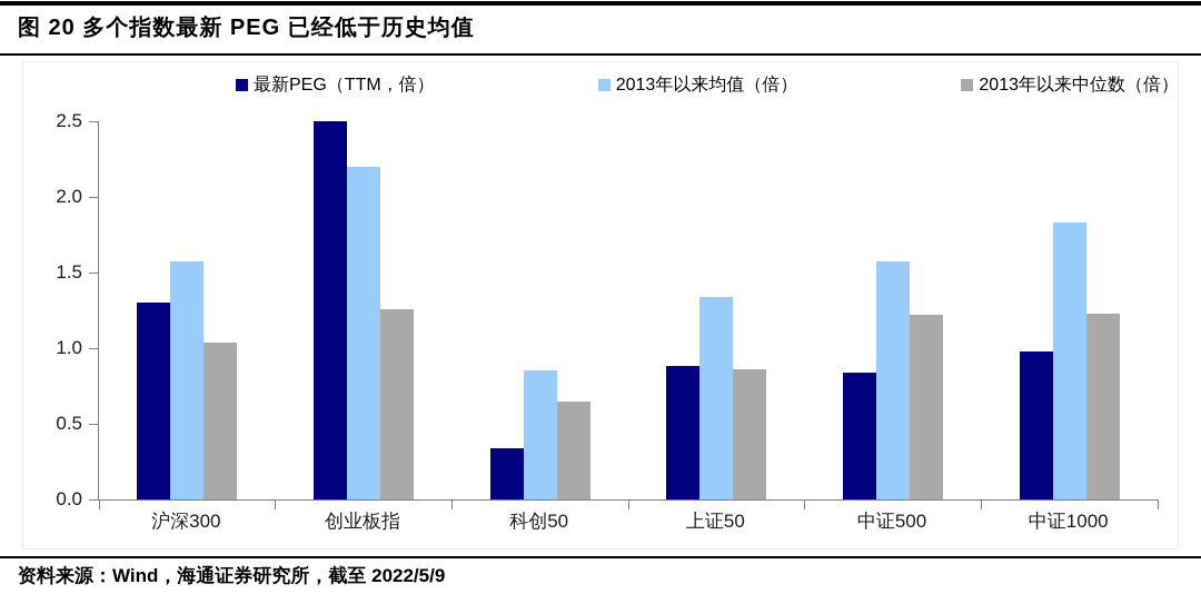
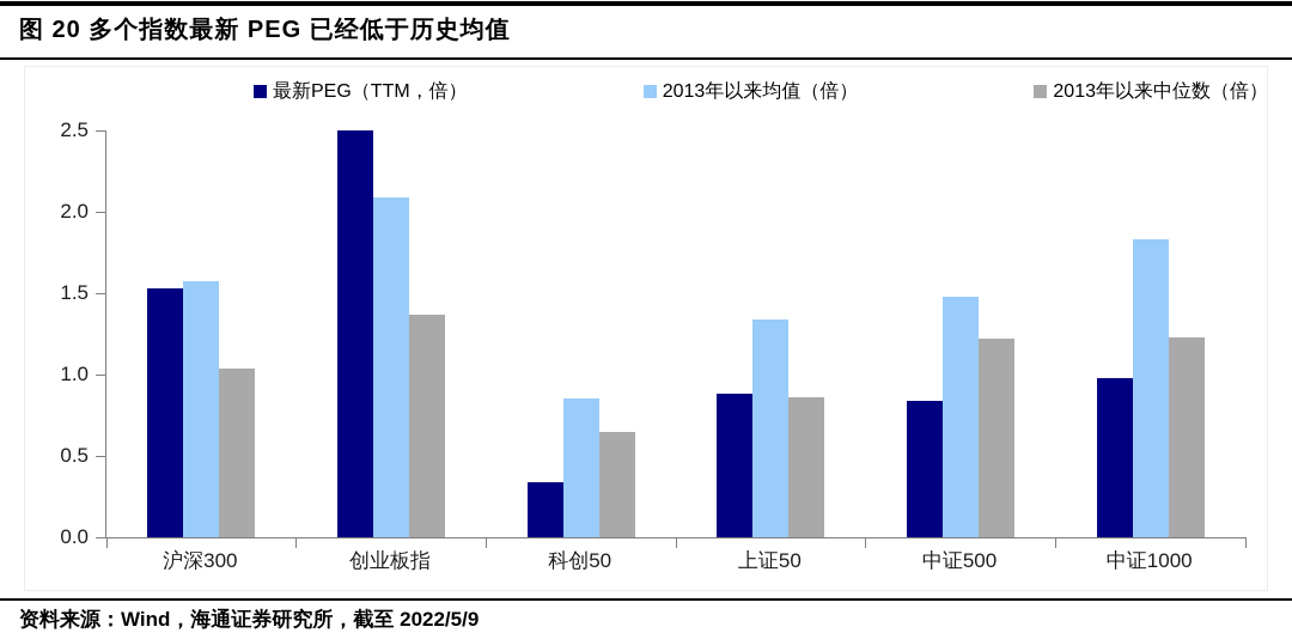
最新PEG（TTM，倍）/沪深300: 1.30 -> 1.53
2013年以来均值（倍）/创业板指: 2.20 -> 2.09
2013年以来中位数（倍）/创业板指: 1.26 -> 1.37
2013年以来均值（倍）/中证500: 1.57 -> 1.48
